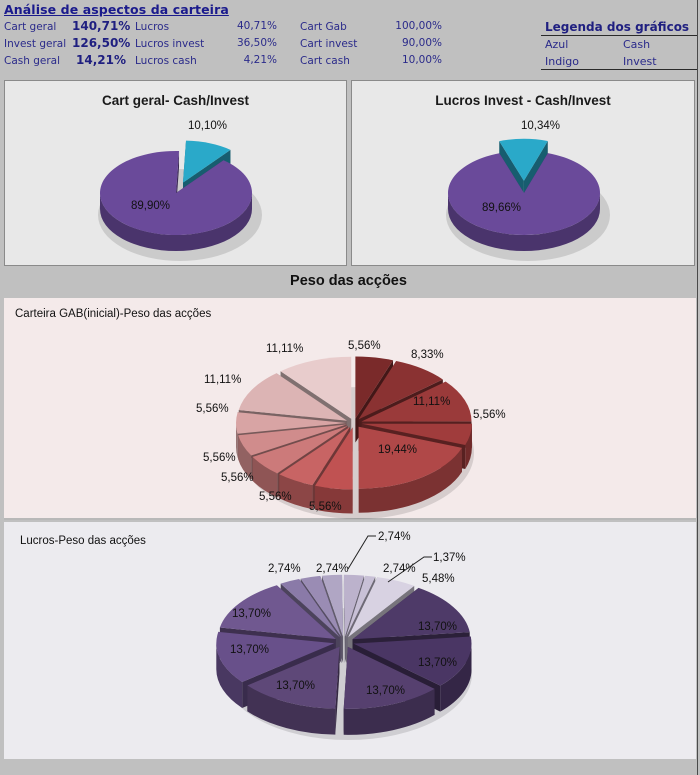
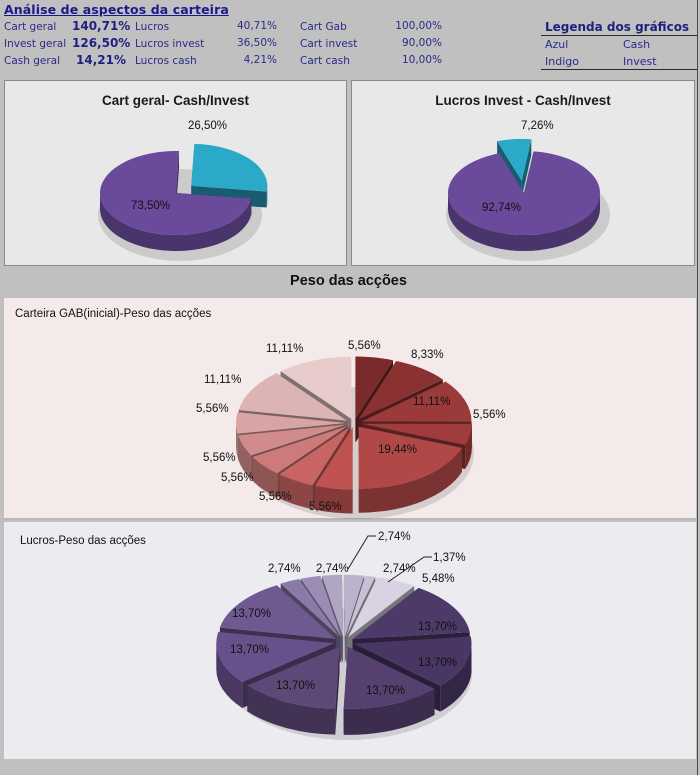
Cart geral- Cash/Invest/Cash: 10,10% -> 26,50%
Cart geral- Cash/Invest/Invest: 89,90% -> 73,50%
Lucros Invest - Cash/Invest/Cash: 10,34% -> 7,26%
Lucros Invest - Cash/Invest/Invest: 89,66% -> 92,74%
